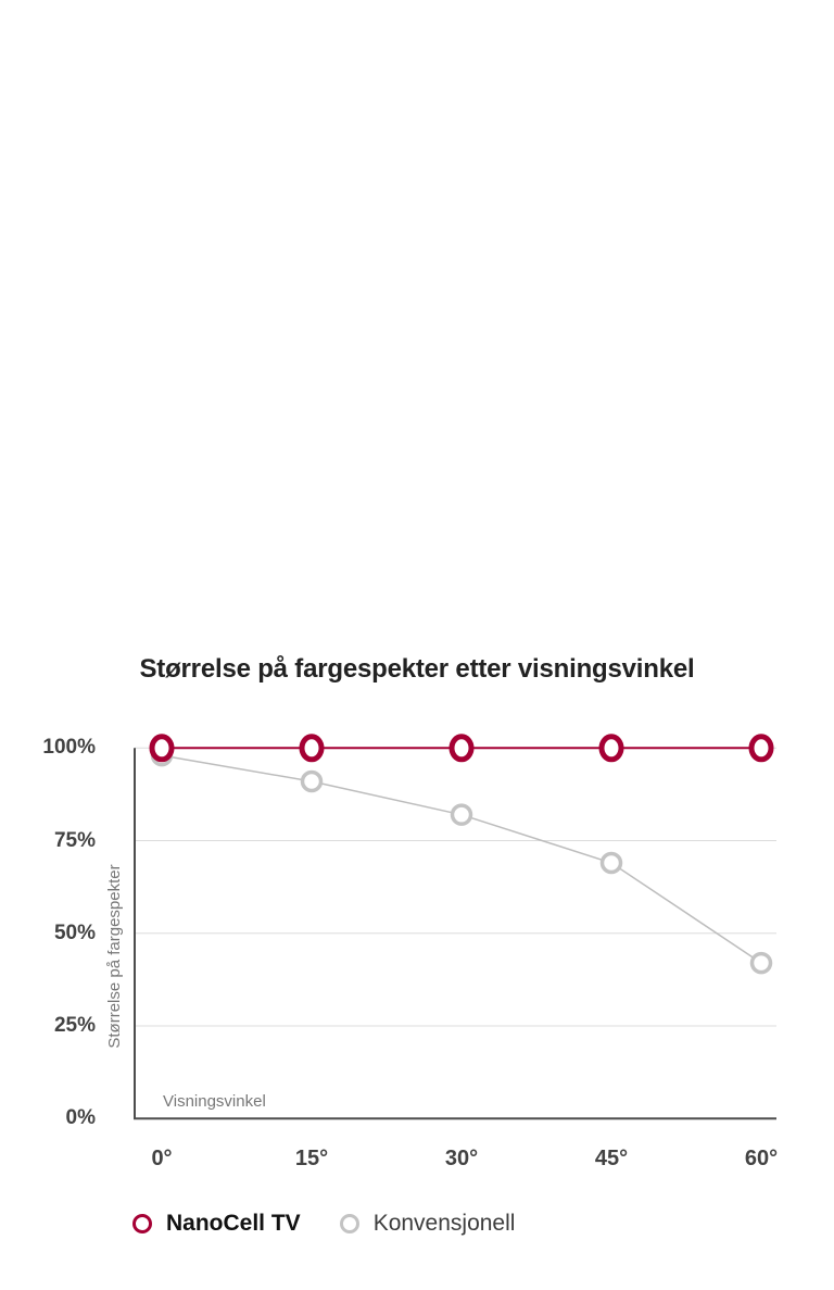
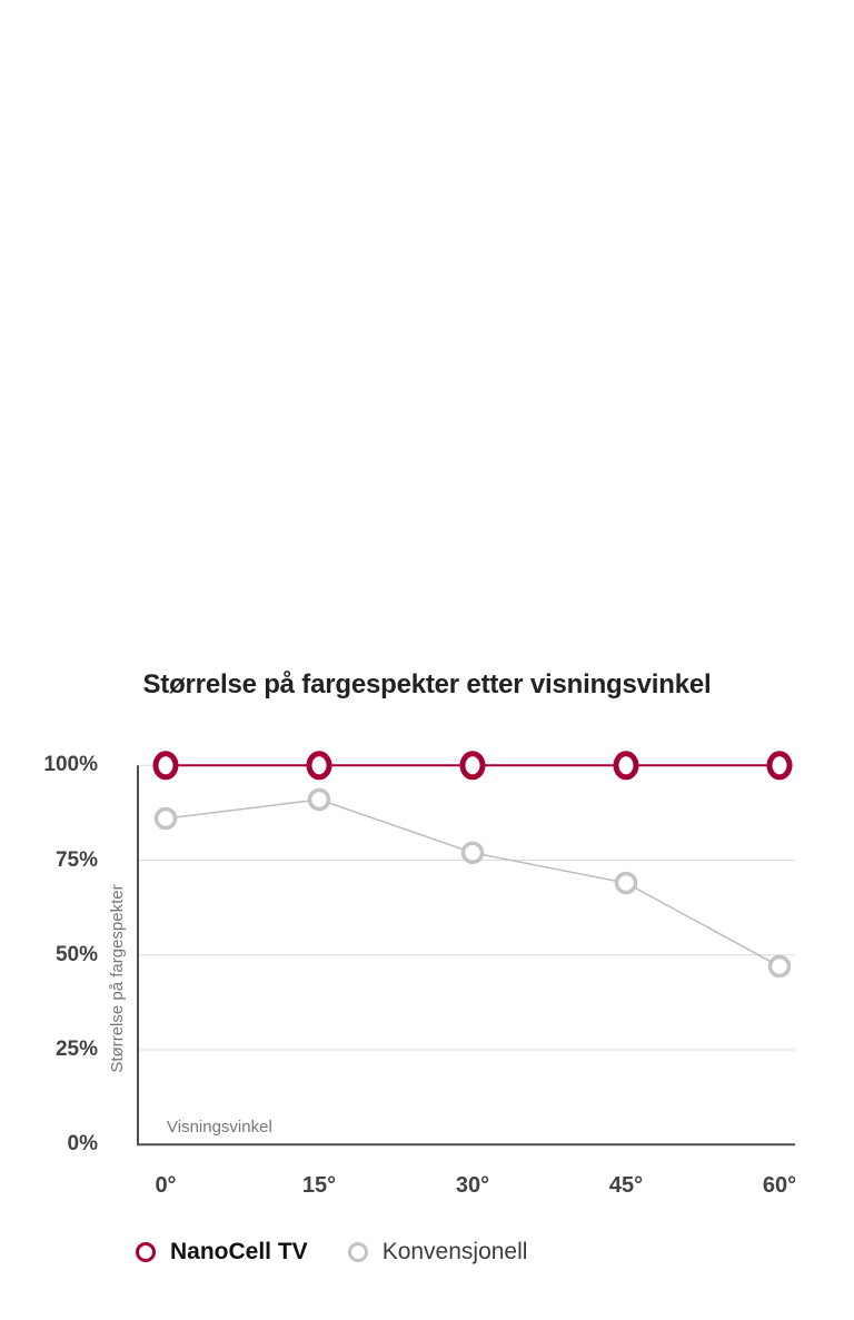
Konvensjonell/0°: 98% -> 86%
Konvensjonell/30°: 82% -> 77%
Konvensjonell/60°: 42% -> 47%
